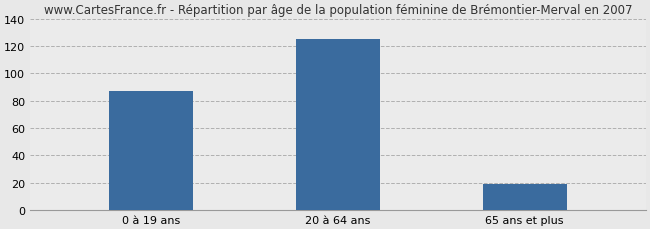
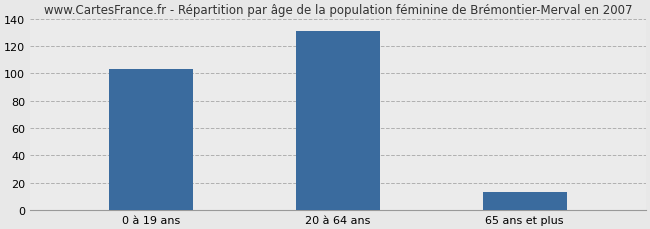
0 à 19 ans: 87 -> 103
20 à 64 ans: 125 -> 131
65 ans et plus: 19 -> 13
